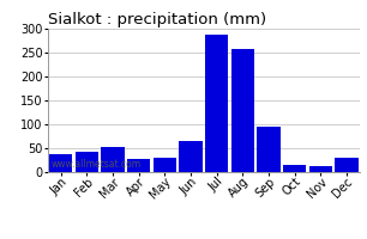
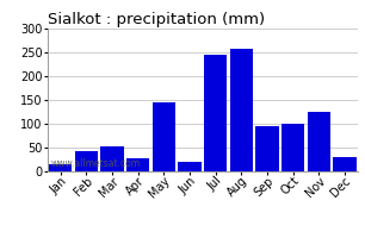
Jan: 38 -> 15
May: 30 -> 145
Jun: 65 -> 20
Jul: 288 -> 245
Oct: 15 -> 100
Nov: 12 -> 125
